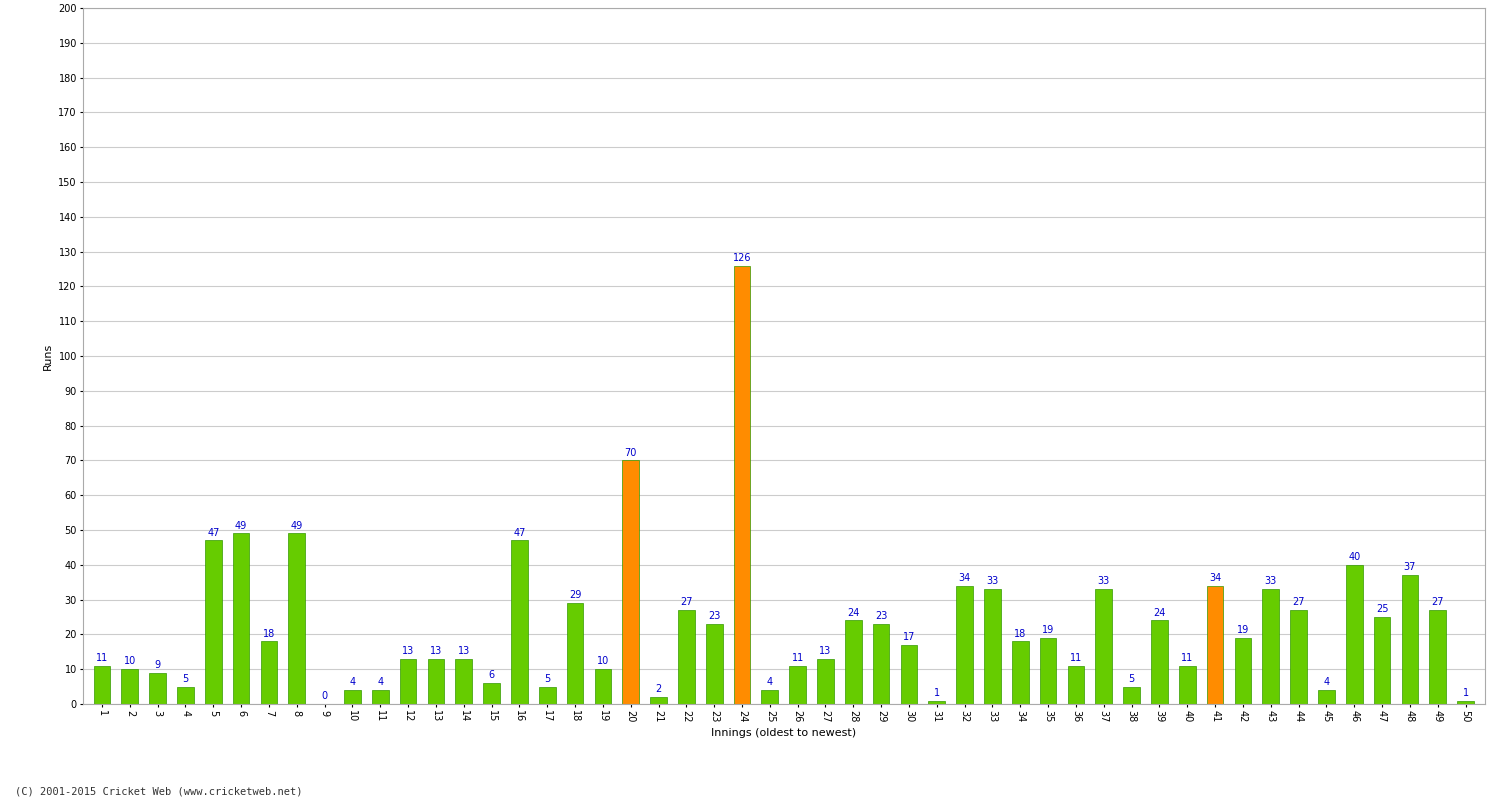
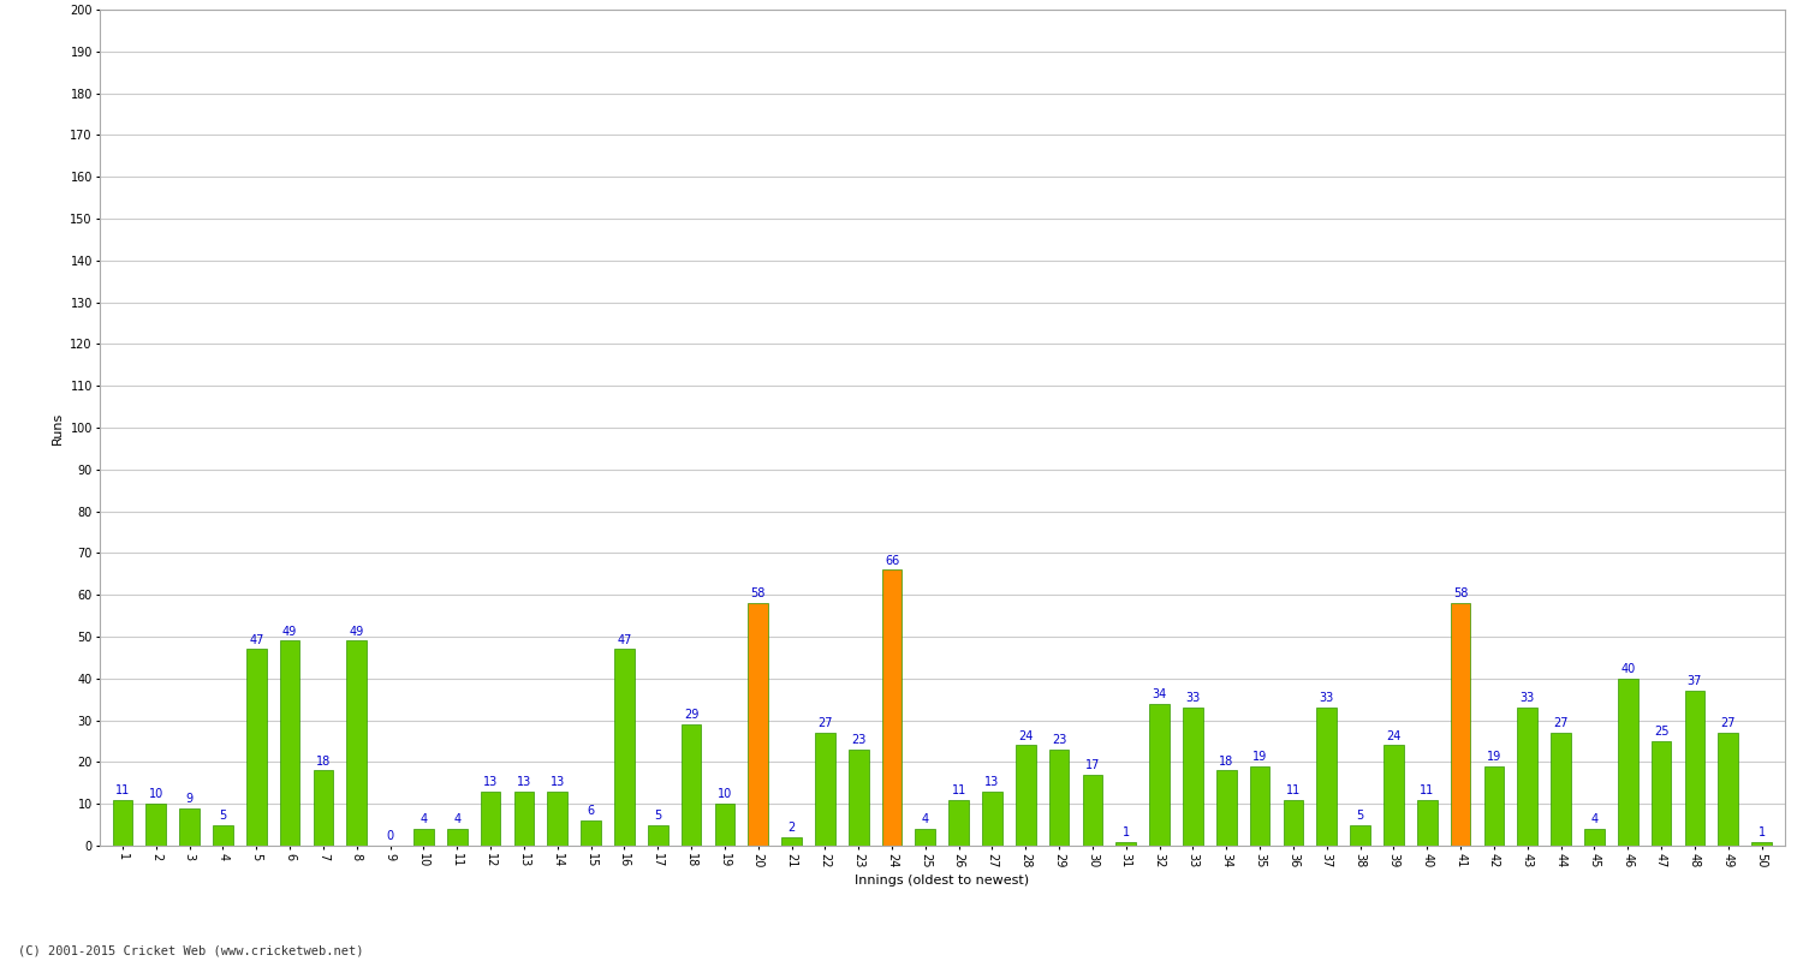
20: 70 -> 58
24: 126 -> 66
41: 34 -> 58
